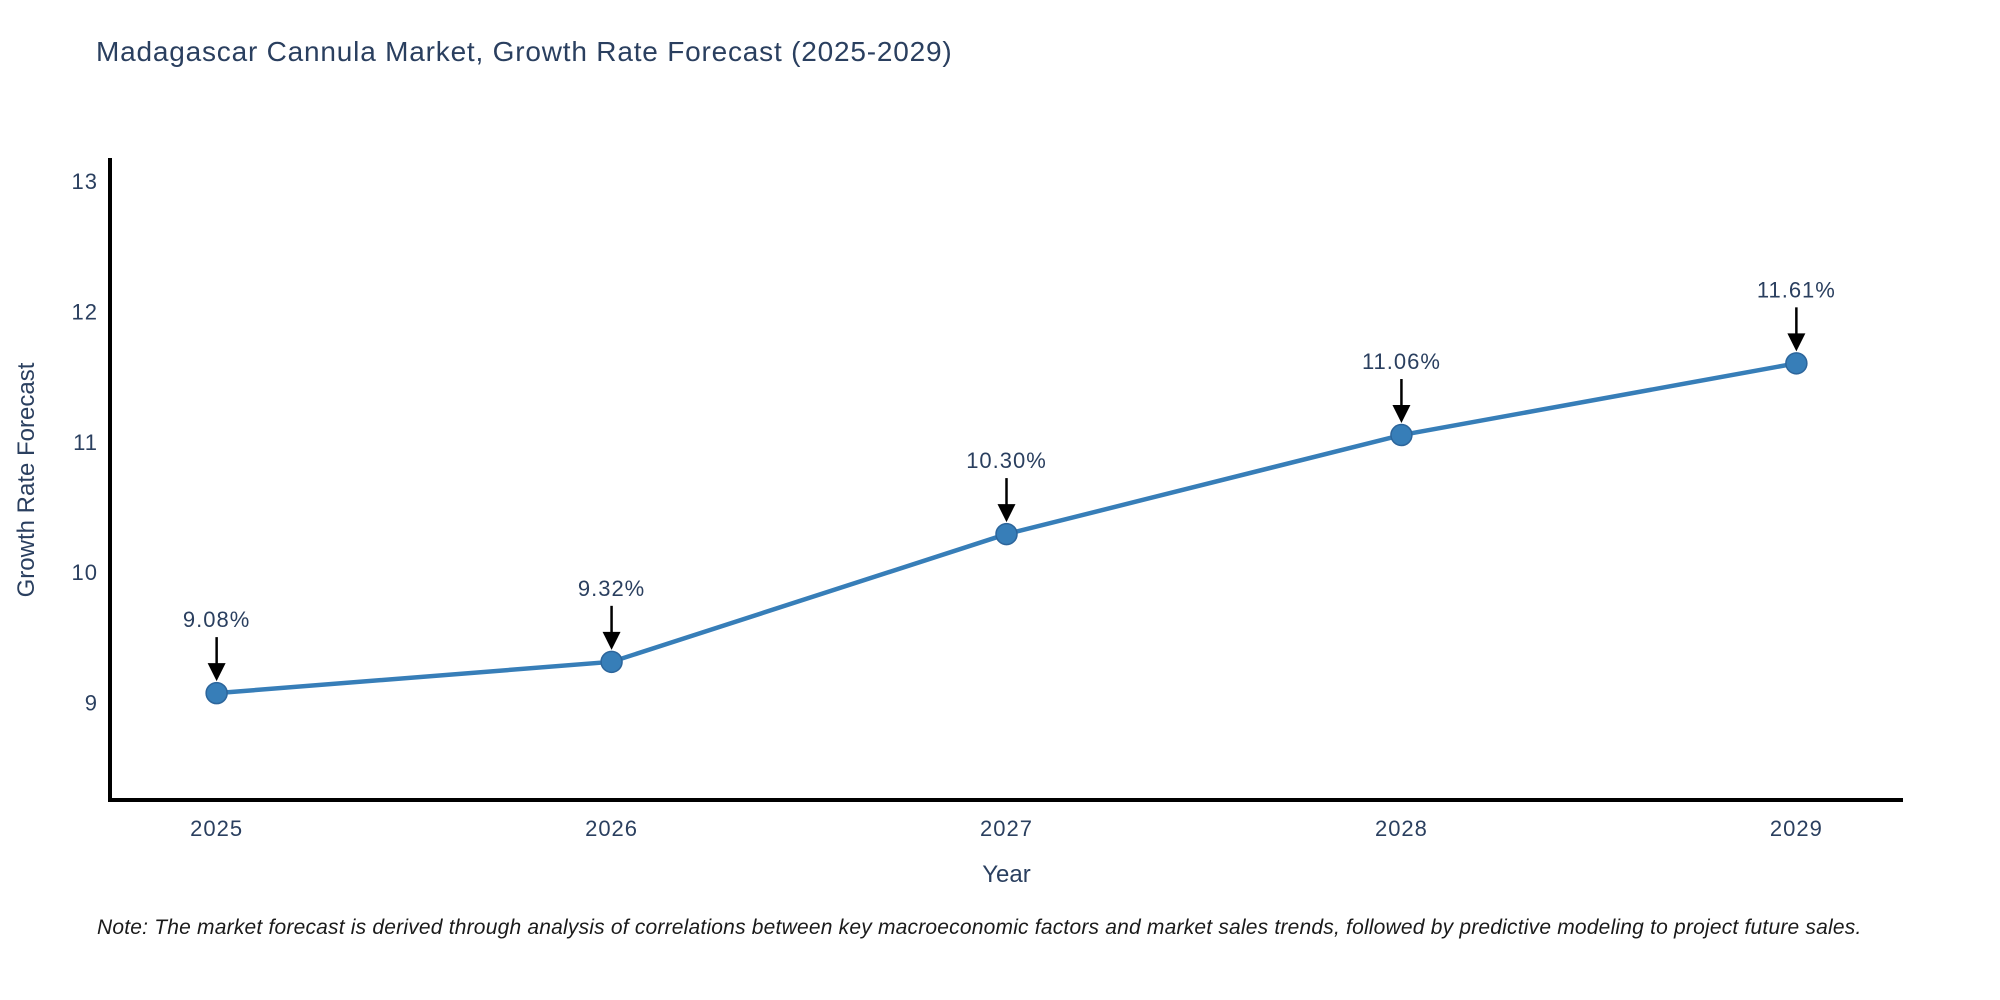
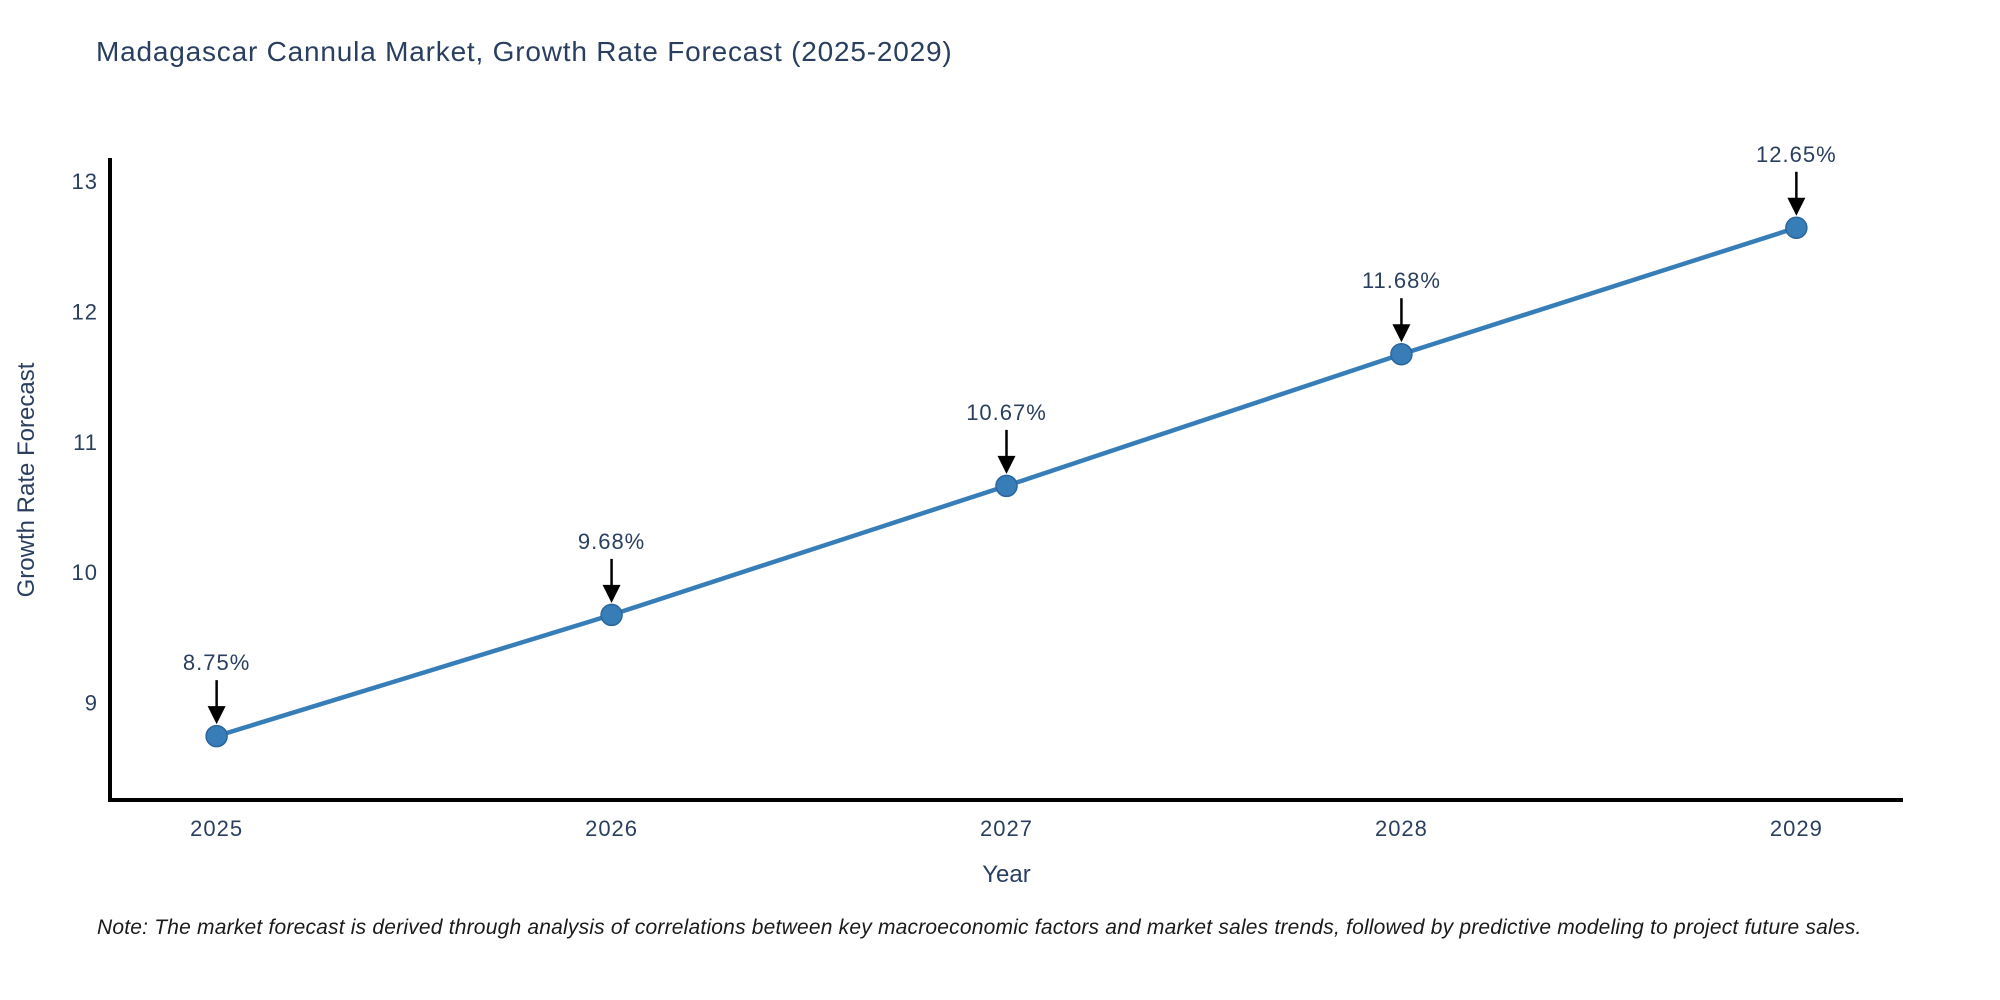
2025: 9.08% -> 8.75%
2026: 9.32% -> 9.68%
2027: 10.30% -> 10.67%
2028: 11.06% -> 11.68%
2029: 11.61% -> 12.65%
